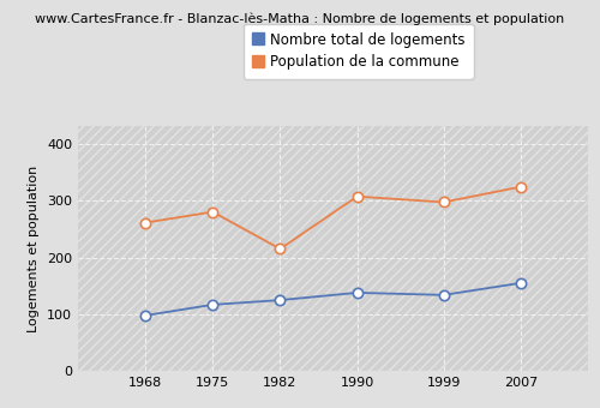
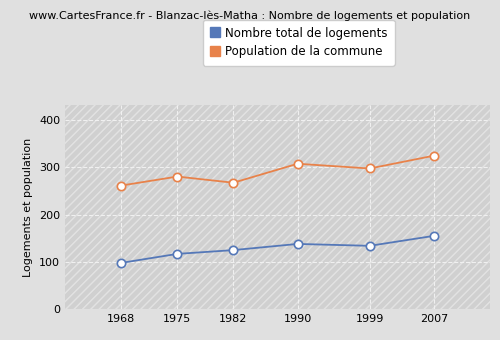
Population de la commune/1982: 215 -> 267
